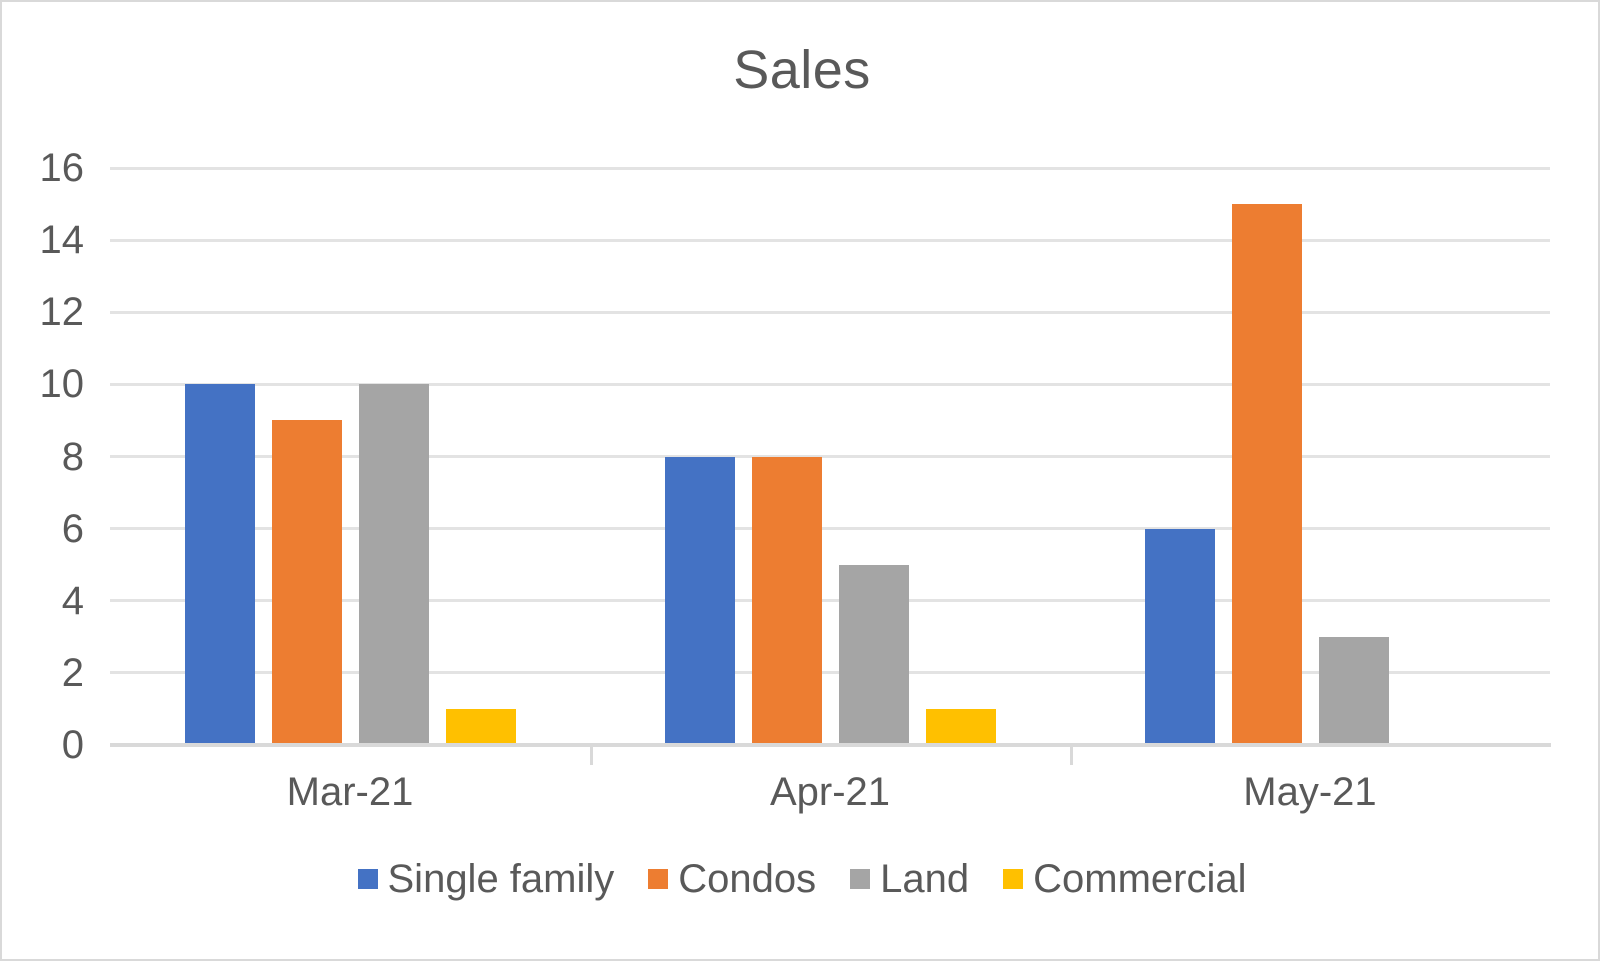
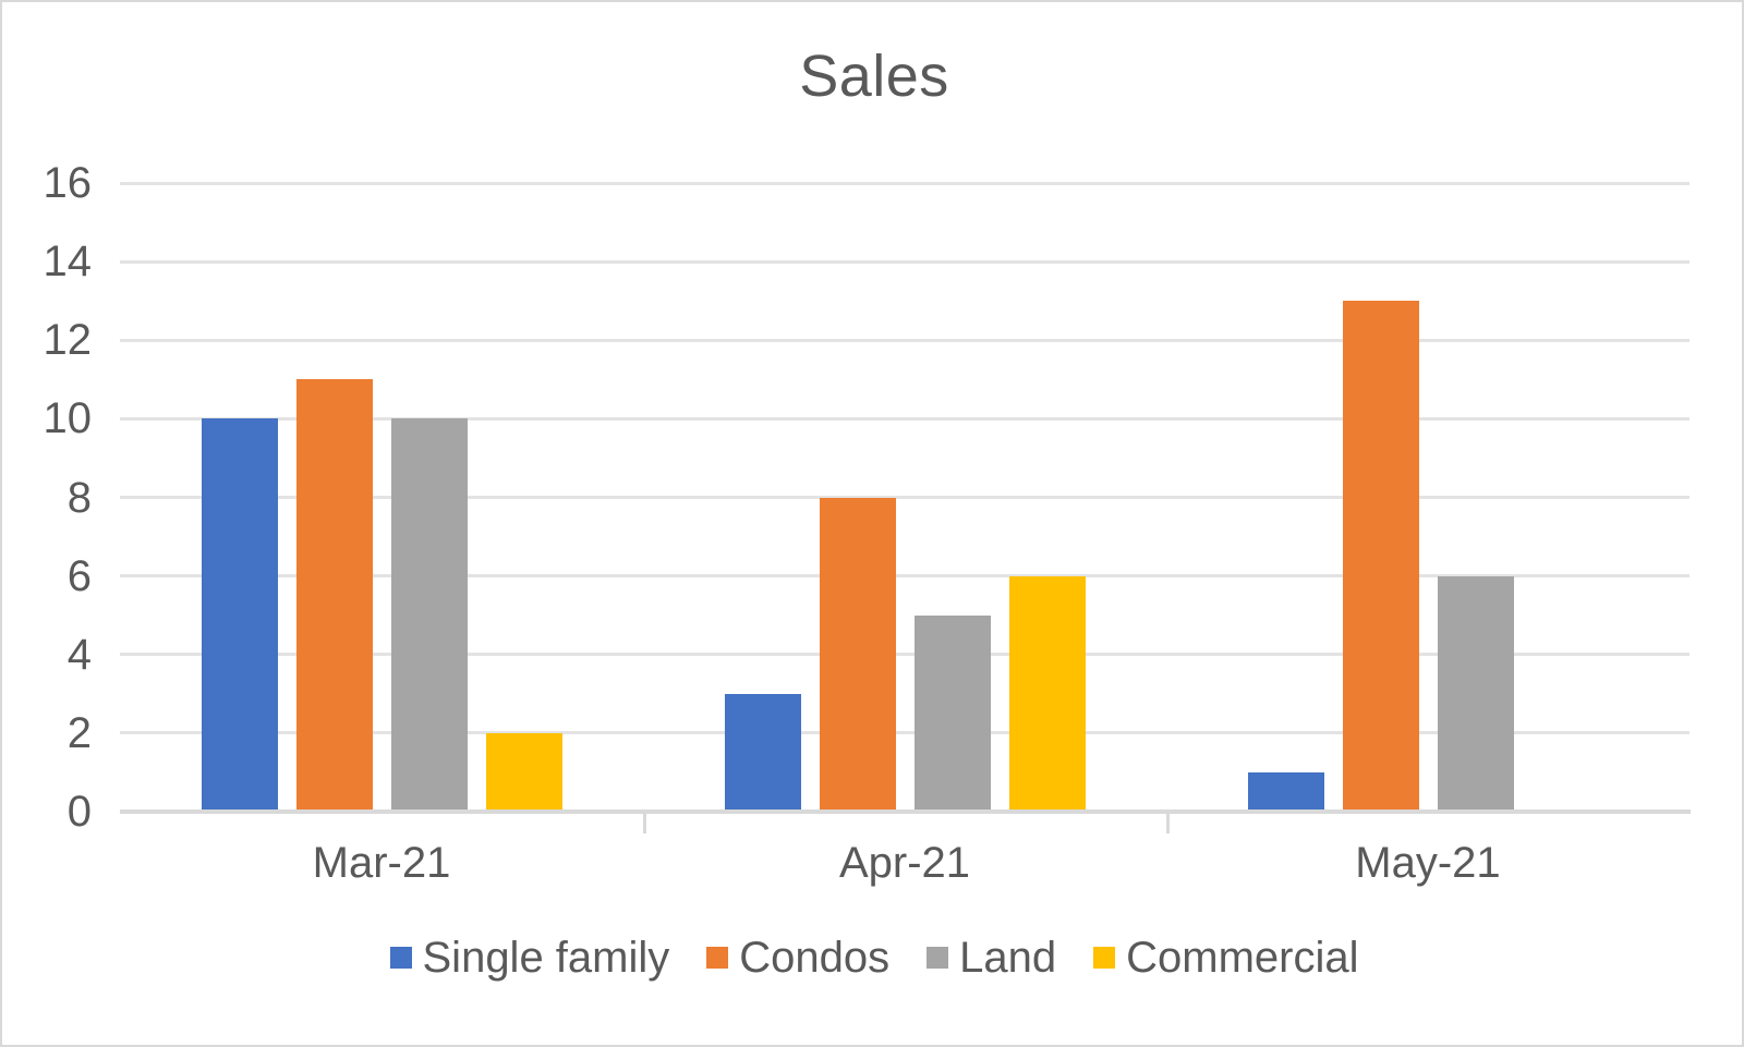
Condos/Mar-21: 9 -> 11
Commercial/Mar-21: 1 -> 2
Single family/Apr-21: 8 -> 3
Commercial/Apr-21: 1 -> 6
Single family/May-21: 6 -> 1
Condos/May-21: 15 -> 13
Land/May-21: 3 -> 6
